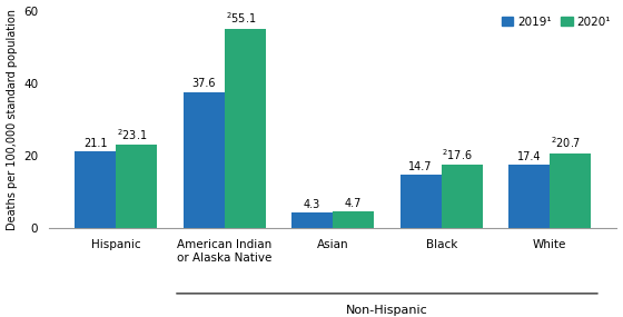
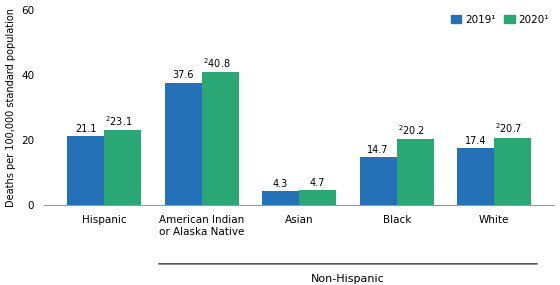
2020¹/American Indian or Alaska Native: 55.1 -> 40.8
2020¹/Black: 17.6 -> 20.2
